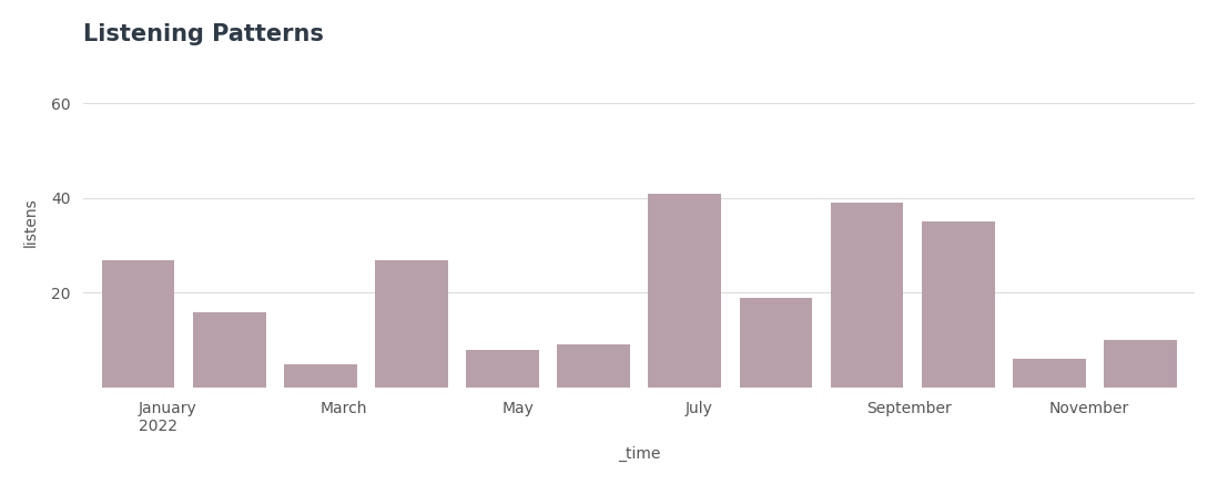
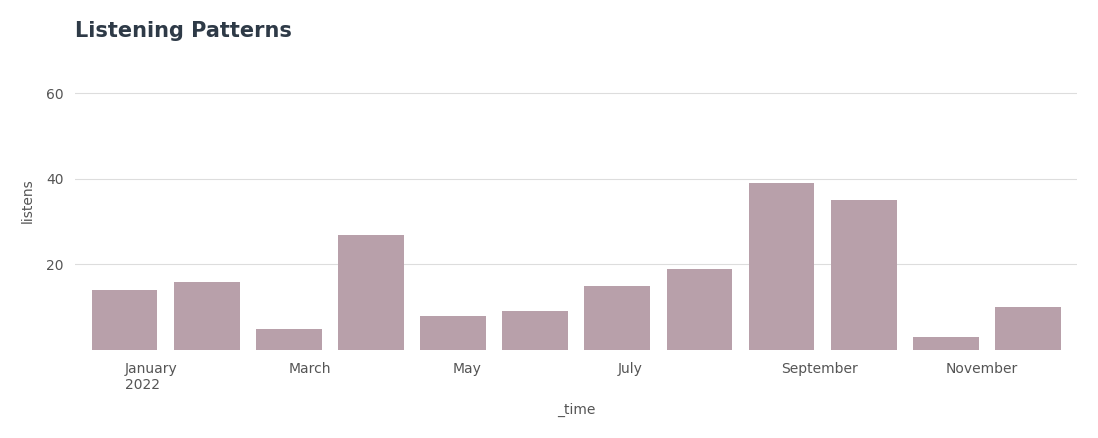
January 2022: 27 -> 14
July: 41 -> 15
November: 6 -> 3
